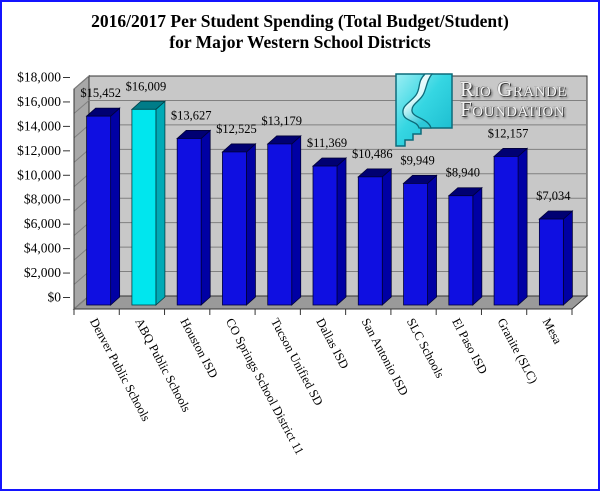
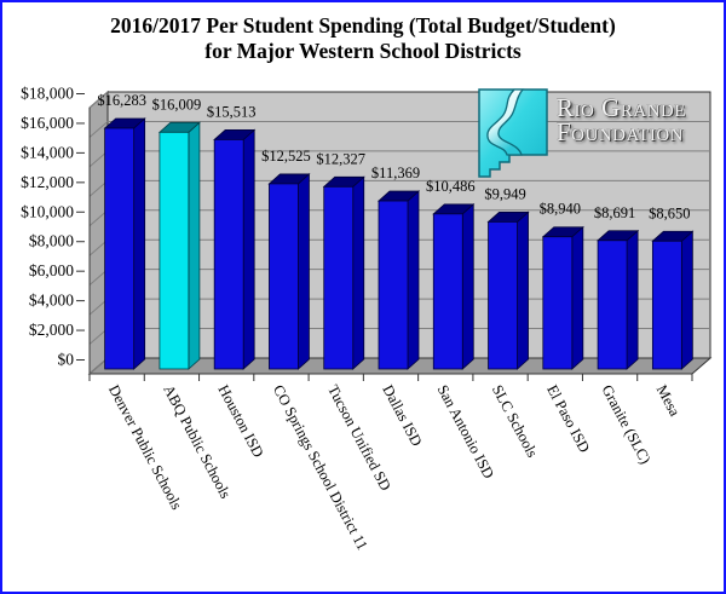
Denver Public Schools: $15,452 -> $16,283
Houston ISD: $13,627 -> $15,513
Tucson Unified SD: $13,179 -> $12,327
Granite (SLC): $12,157 -> $8,691
Mesa: $7,034 -> $8,650
